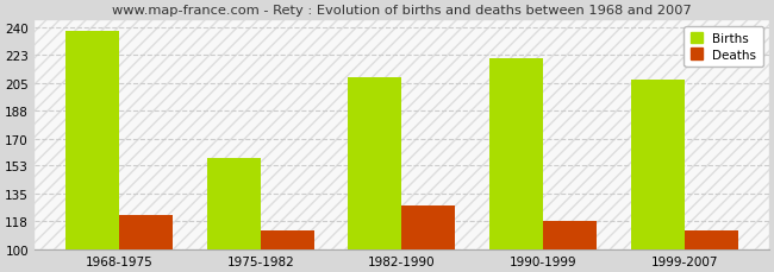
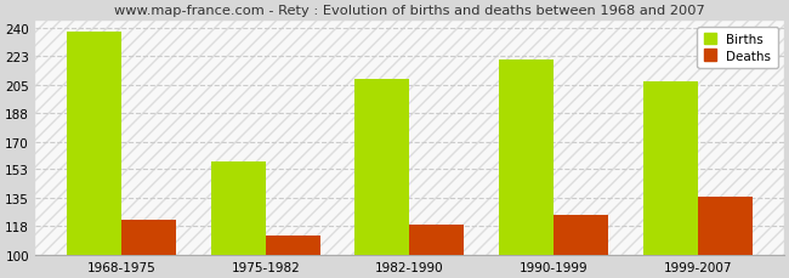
Deaths/1982-1990: 128 -> 119
Deaths/1990-1999: 118 -> 125
Deaths/1999-2007: 112 -> 136
